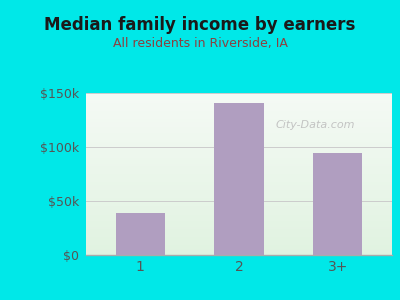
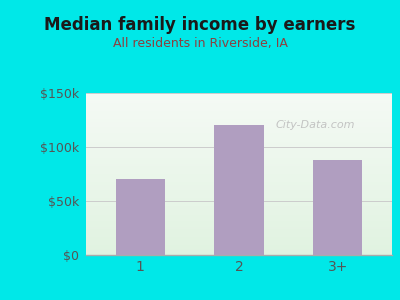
1: $39k -> $70k
2: $141k -> $120k
3+: $94k -> $88k
